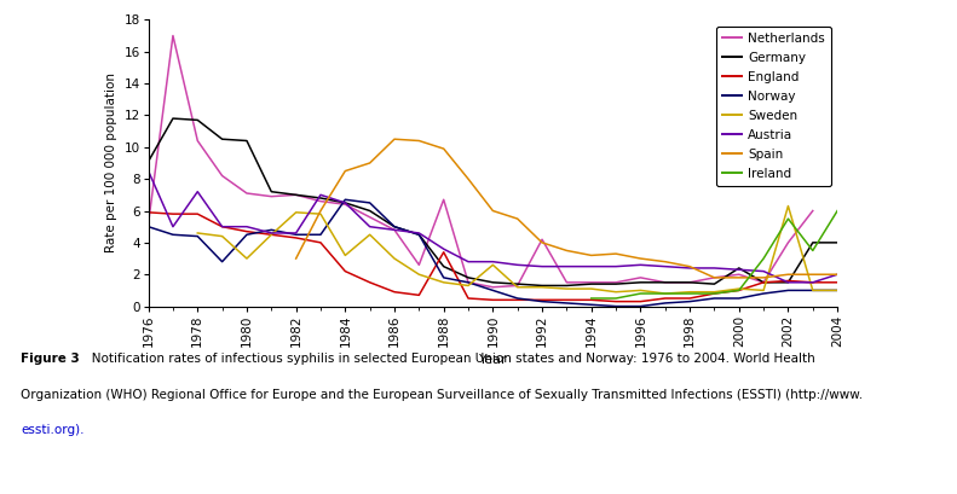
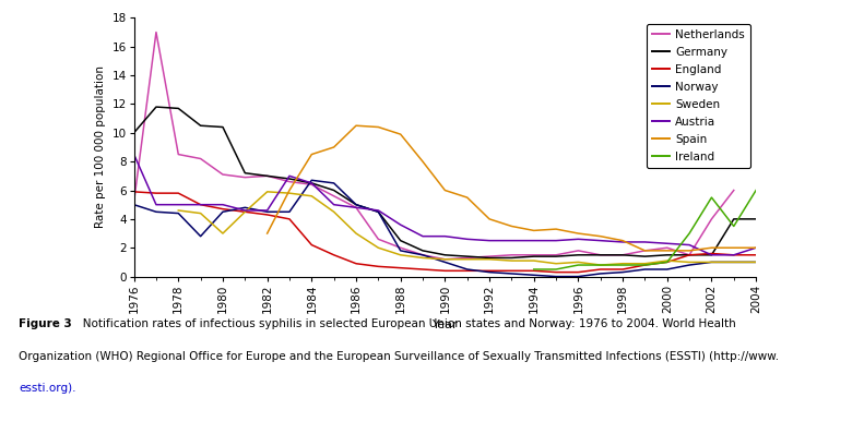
Germany/1976: 9.1 -> 10.0
Netherlands/1978: 10.4 -> 8.5
Austria/1978: 7.2 -> 5.0
Sweden/1984: 3.2 -> 5.6
Netherlands/1988: 6.7 -> 2.0
England/1988: 3.4 -> 0.6
Sweden/1990: 2.6 -> 1.2
Netherlands/1992: 4.2 -> 1.4
Germany/2000: 2.4 -> 1.5
Sweden/2002: 6.3 -> 1.0
